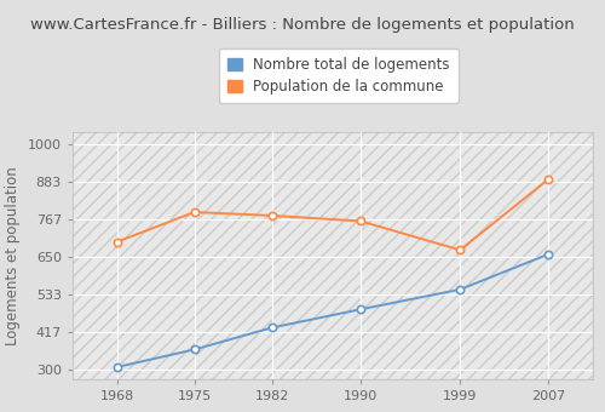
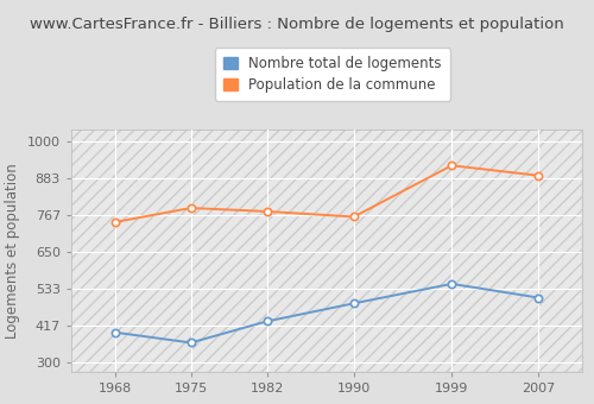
Nombre total de logements/1968: 307 -> 395
Population de la commune/1968: 697 -> 745
Population de la commune/1999: 672 -> 925
Nombre total de logements/2007: 659 -> 505
